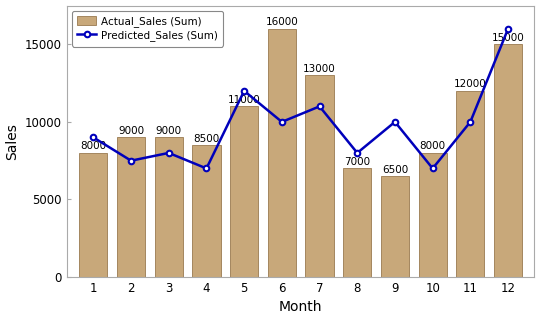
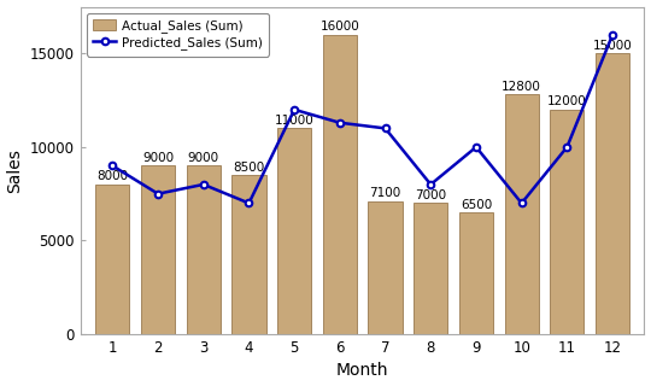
Predicted_Sales (Sum)/6: 10000 -> 11300
Actual_Sales (Sum)/7: 13000 -> 7100
Actual_Sales (Sum)/10: 8000 -> 12800
